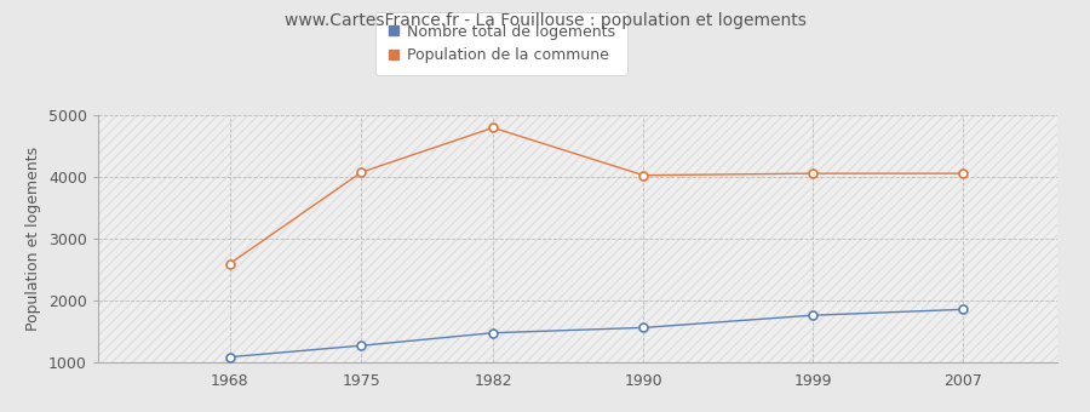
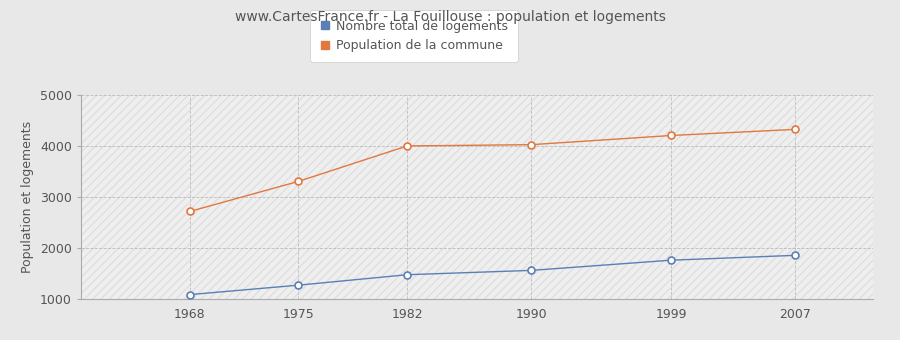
Population de la commune/1968: 2600 -> 2720
Population de la commune/1975: 4080 -> 3310
Population de la commune/1982: 4800 -> 4000
Population de la commune/1999: 4060 -> 4210
Population de la commune/2007: 4060 -> 4330
